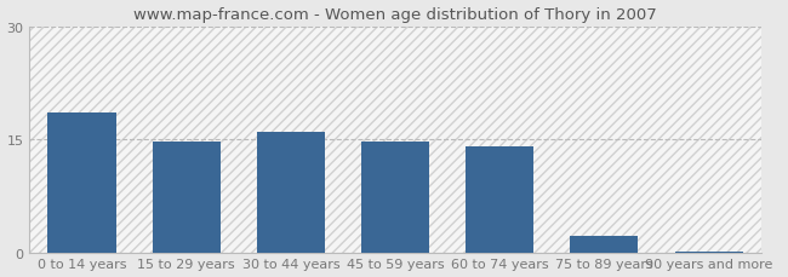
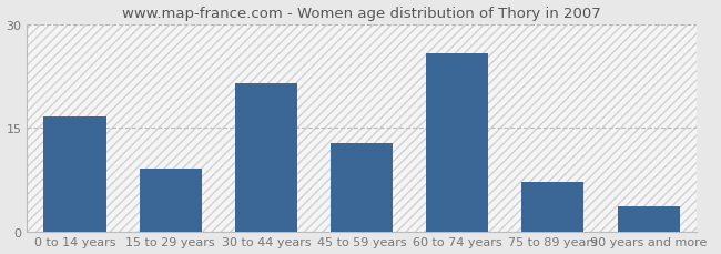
0 to 14 years: 18.5 -> 16.6
15 to 29 years: 14.7 -> 9.0
30 to 44 years: 16.0 -> 21.4
45 to 59 years: 14.7 -> 12.8
60 to 74 years: 14.0 -> 25.8
75 to 89 years: 2.2 -> 7.2
90 years and more: 0.1 -> 3.6
